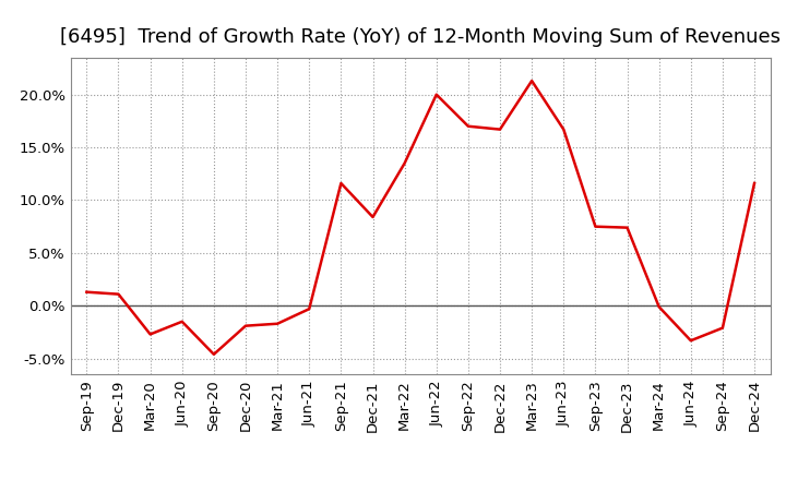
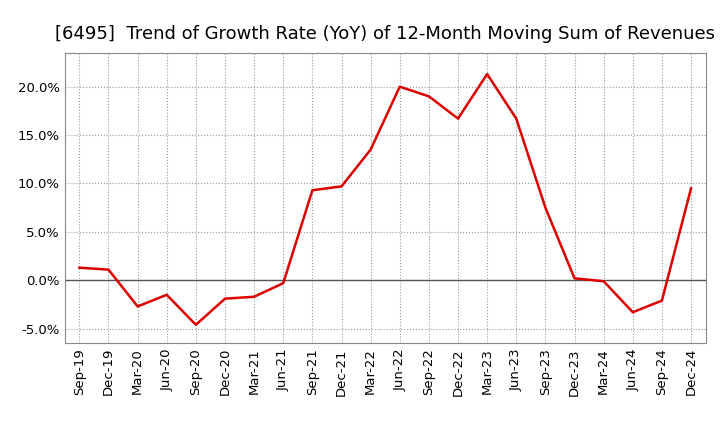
Sep-21: 11.6% -> 9.3%
Dec-21: 8.4% -> 9.7%
Sep-22: 17.0% -> 19.0%
Dec-23: 7.4% -> 0.2%
Dec-24: 11.6% -> 9.5%
